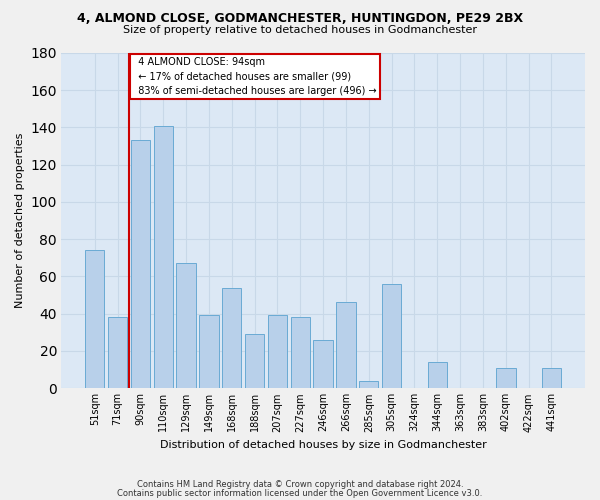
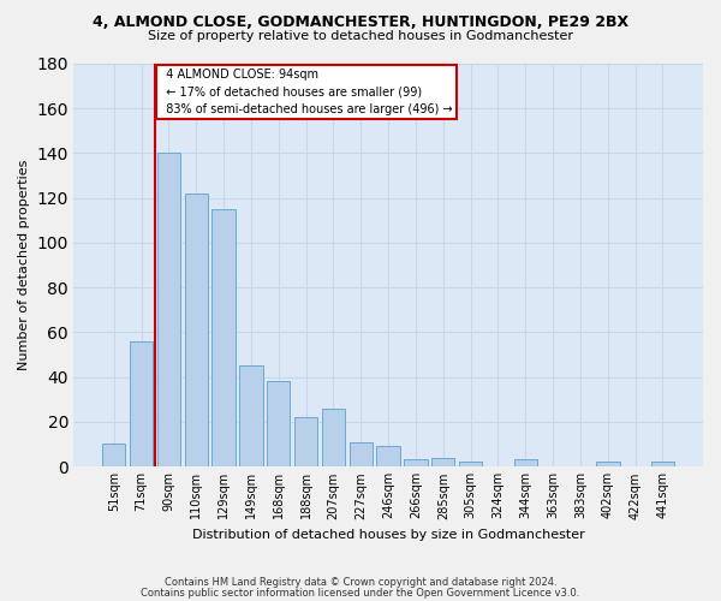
51sqm: 74 -> 10
71sqm: 38 -> 56
90sqm: 133 -> 140
110sqm: 141 -> 122
129sqm: 67 -> 115
149sqm: 39 -> 45
168sqm: 54 -> 38
188sqm: 29 -> 22
207sqm: 39 -> 26
227sqm: 38 -> 11
246sqm: 26 -> 9
266sqm: 46 -> 3
305sqm: 56 -> 2
344sqm: 14 -> 3
402sqm: 11 -> 2
441sqm: 11 -> 2
